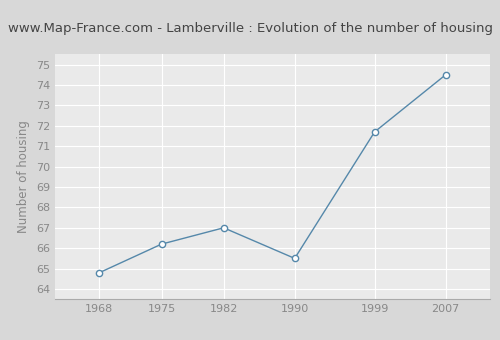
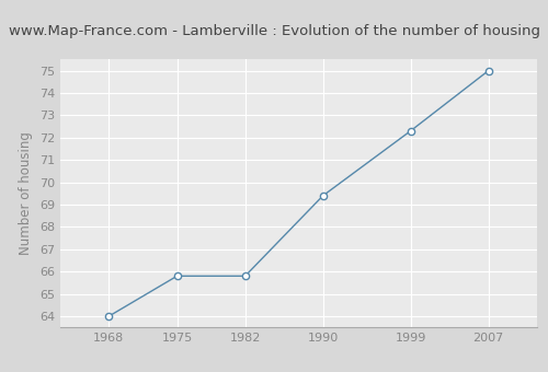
1968: 64.8 -> 64.0
1975: 66.2 -> 65.8
1982: 67.0 -> 65.8
1990: 65.5 -> 69.4
1999: 71.7 -> 72.3
2007: 74.5 -> 75.0
